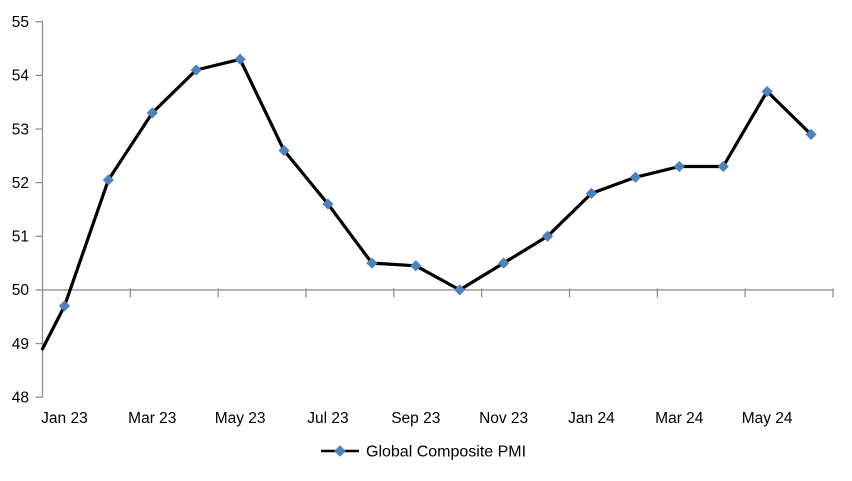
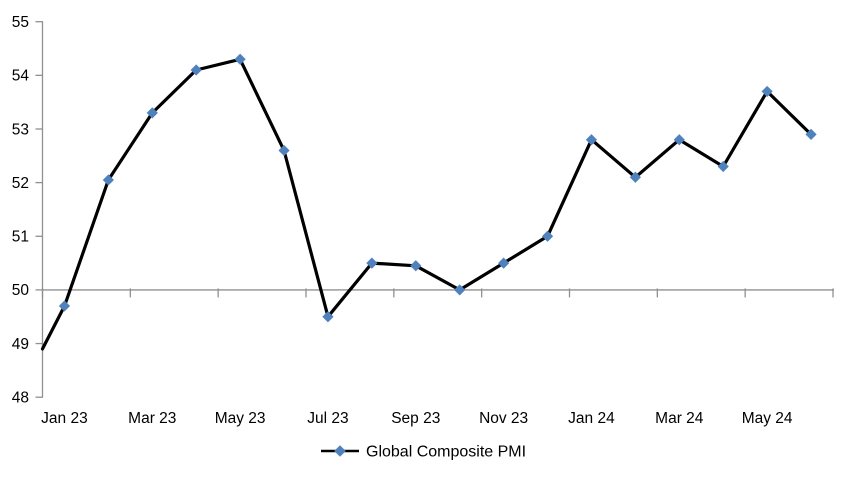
Jul 23: 51.6 -> 49.5
Jan 24: 51.8 -> 52.8
Mar 24: 52.3 -> 52.8
